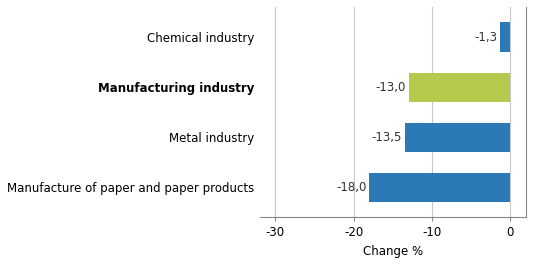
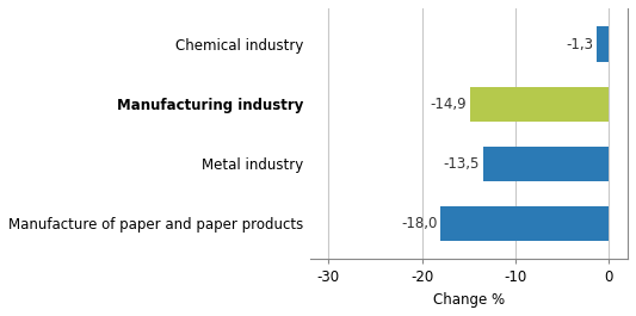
Manufacturing industry: -13,0 -> -14,9
